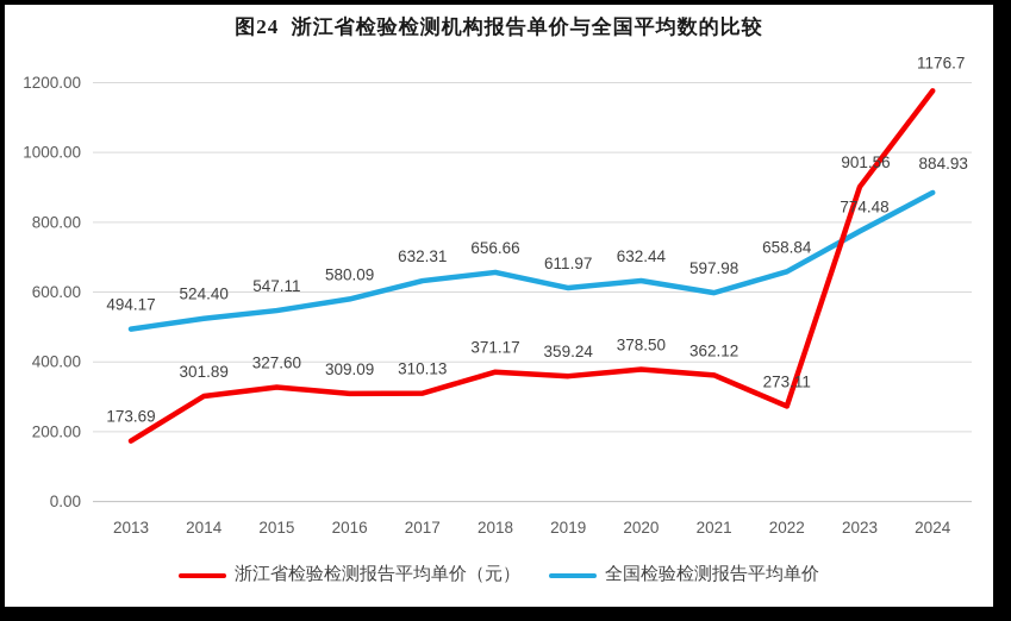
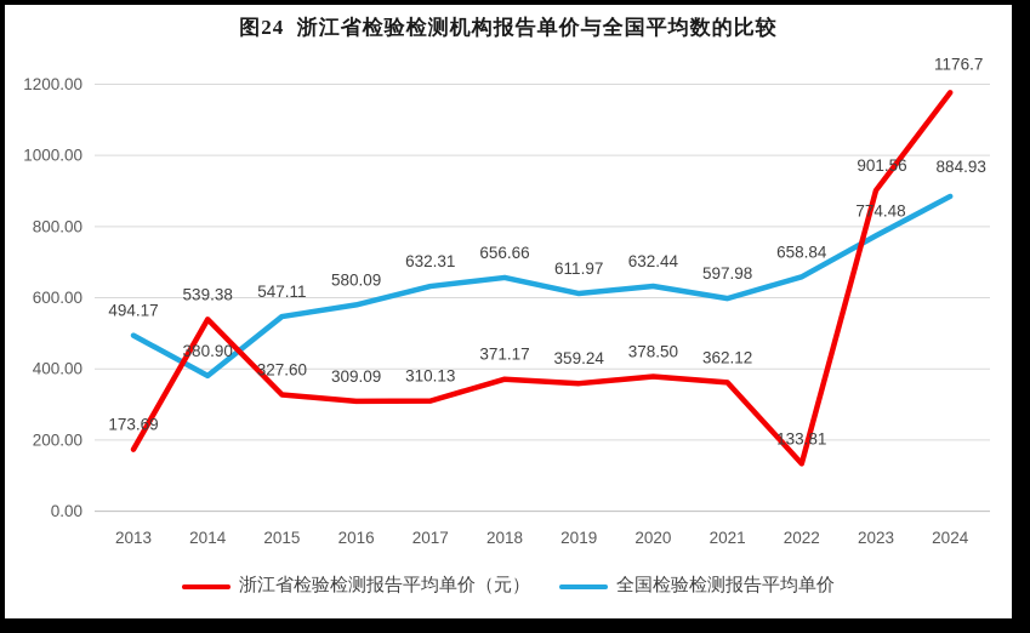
浙江省检验检测报告平均单价（元）/2014: 301.89 -> 539.38
全国检验检测报告平均单价/2014: 524.40 -> 380.90
浙江省检验检测报告平均单价（元）/2022: 273.11 -> 133.81
